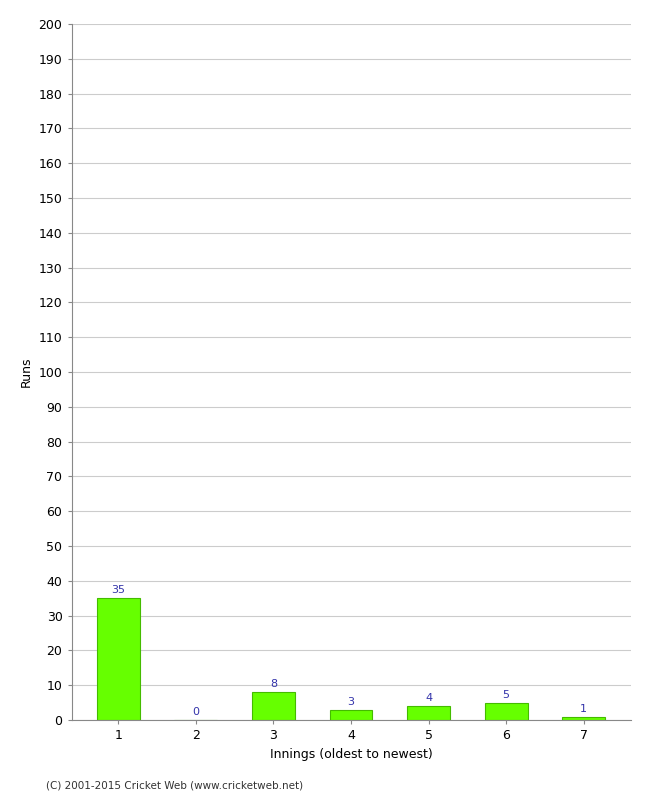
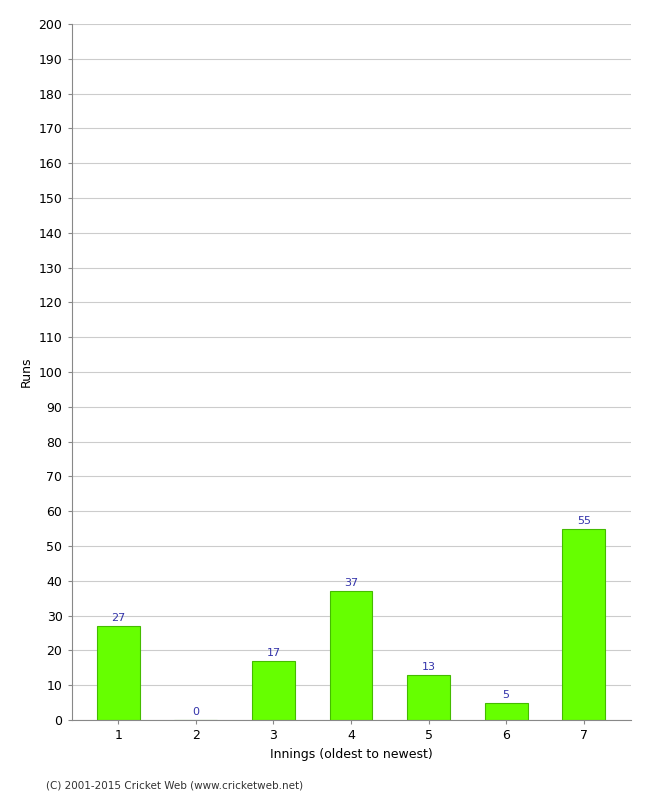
1: 35 -> 27
3: 8 -> 17
4: 3 -> 37
5: 4 -> 13
7: 1 -> 55
